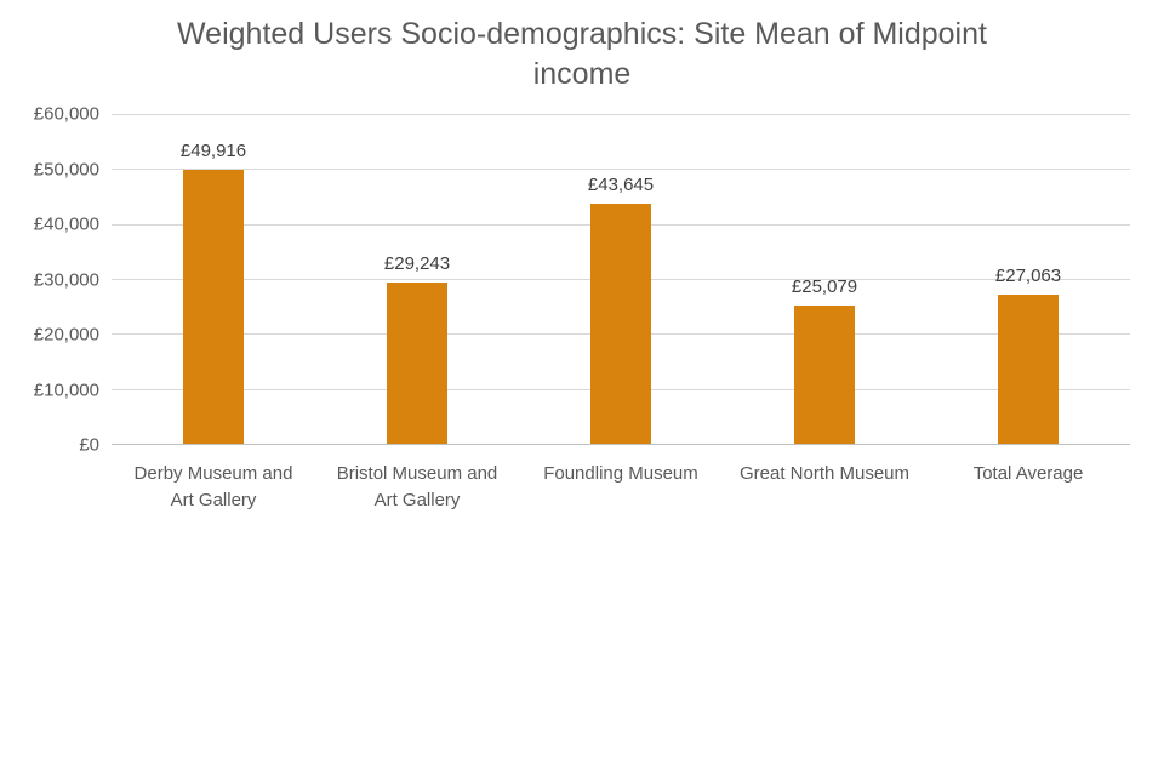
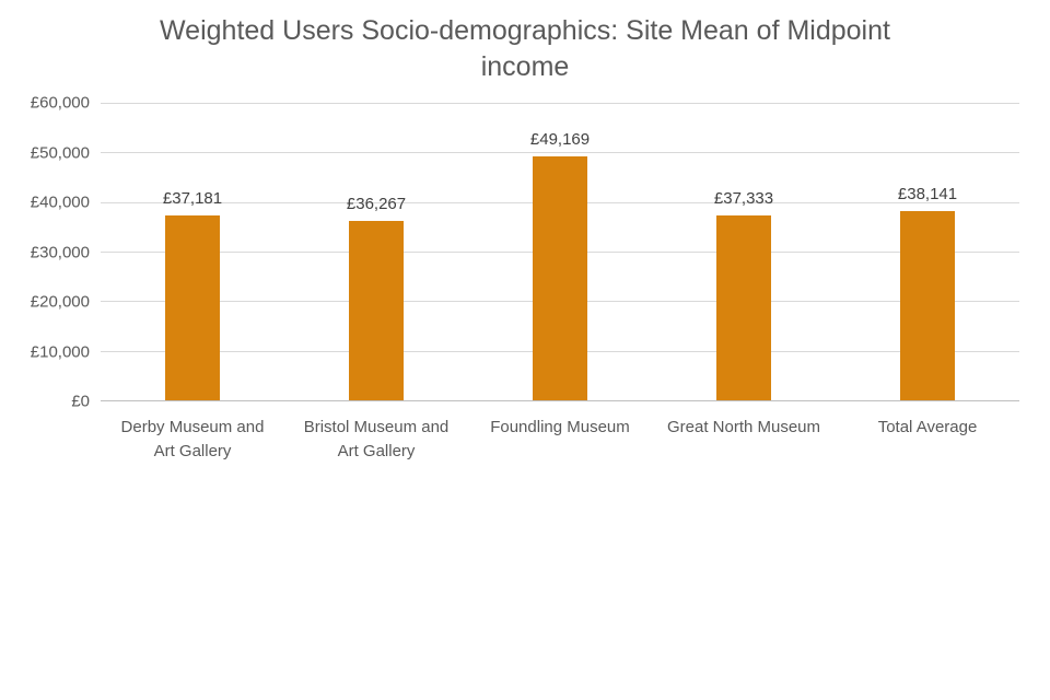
Derby Museum and Art Gallery: £49,916 -> £37,181
Bristol Museum and Art Gallery: £29,243 -> £36,267
Foundling Museum: £43,645 -> £49,169
Great North Museum: £25,079 -> £37,333
Total Average: £27,063 -> £38,141
